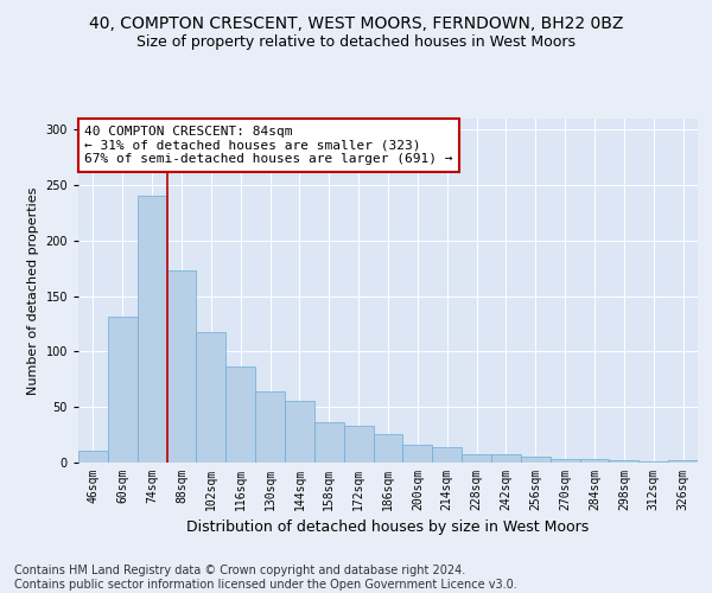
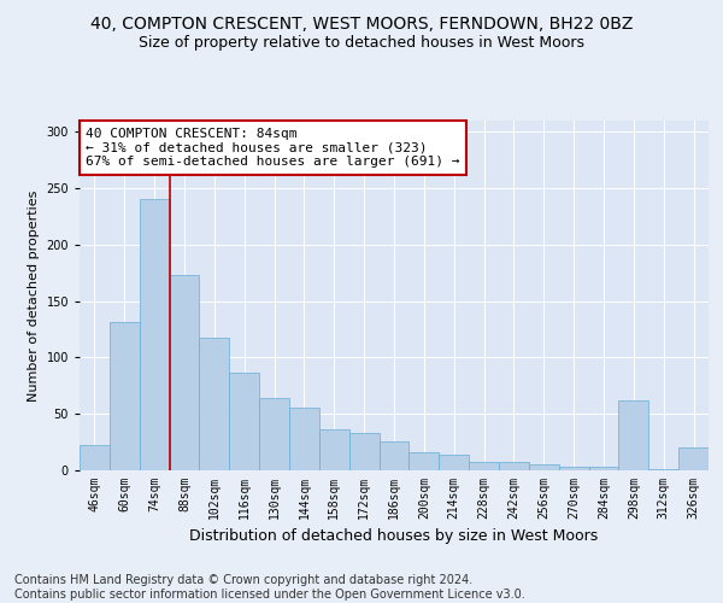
46sqm: 11 -> 22
298sqm: 2 -> 62
326sqm: 2 -> 20
